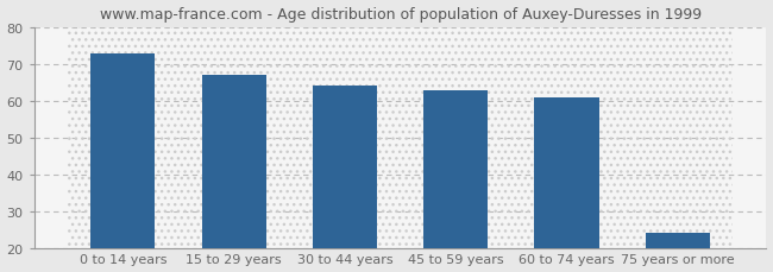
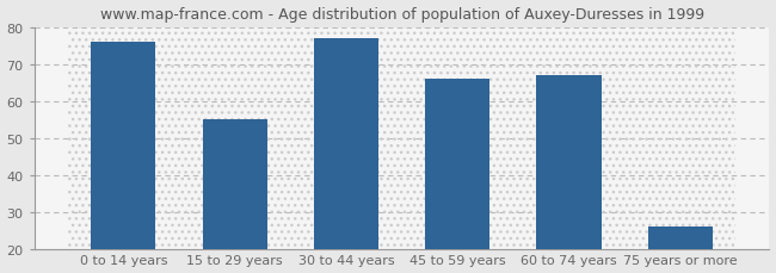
0 to 14 years: 73 -> 76
15 to 29 years: 67 -> 55
30 to 44 years: 64 -> 77
45 to 59 years: 63 -> 66
60 to 74 years: 61 -> 67
75 years or more: 24 -> 26
